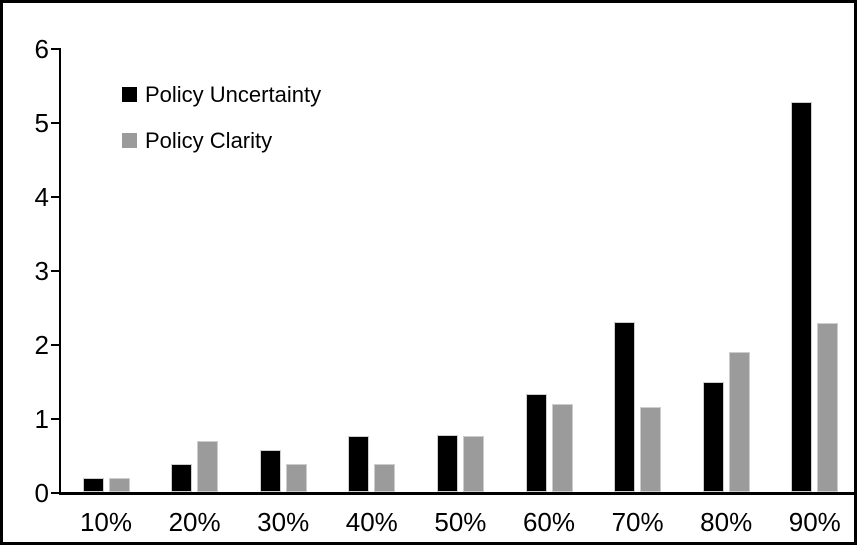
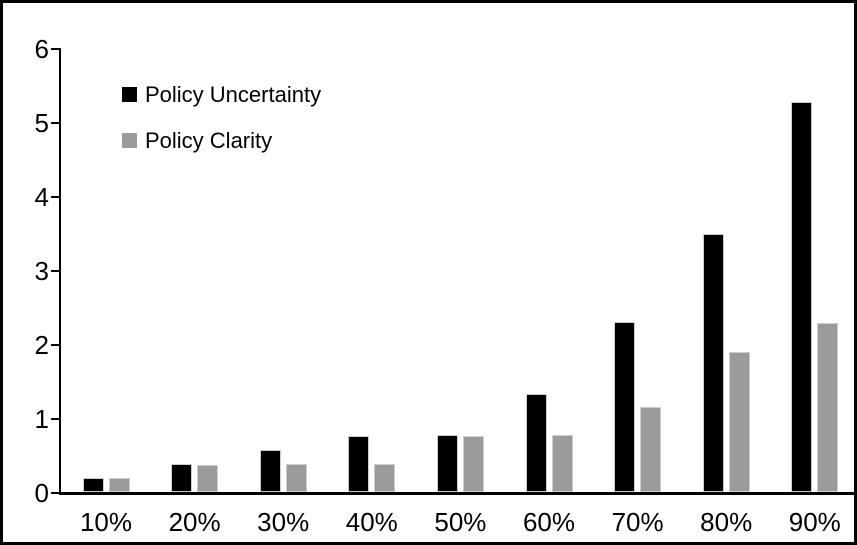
Policy Clarity/20%: 0.7 -> 0.4
Policy Clarity/60%: 1.2 -> 0.8
Policy Uncertainty/80%: 1.5 -> 3.5
